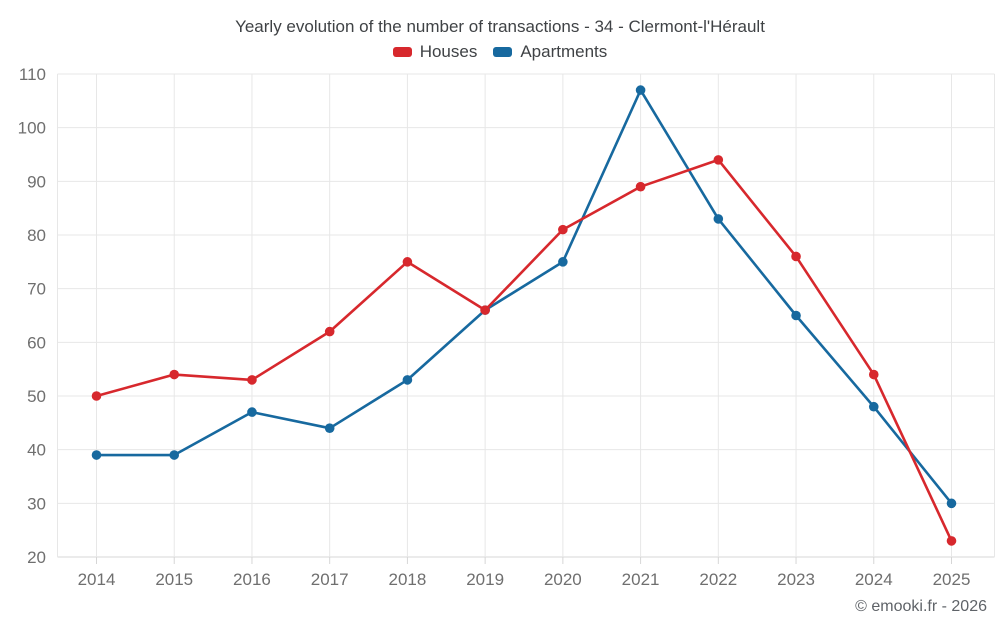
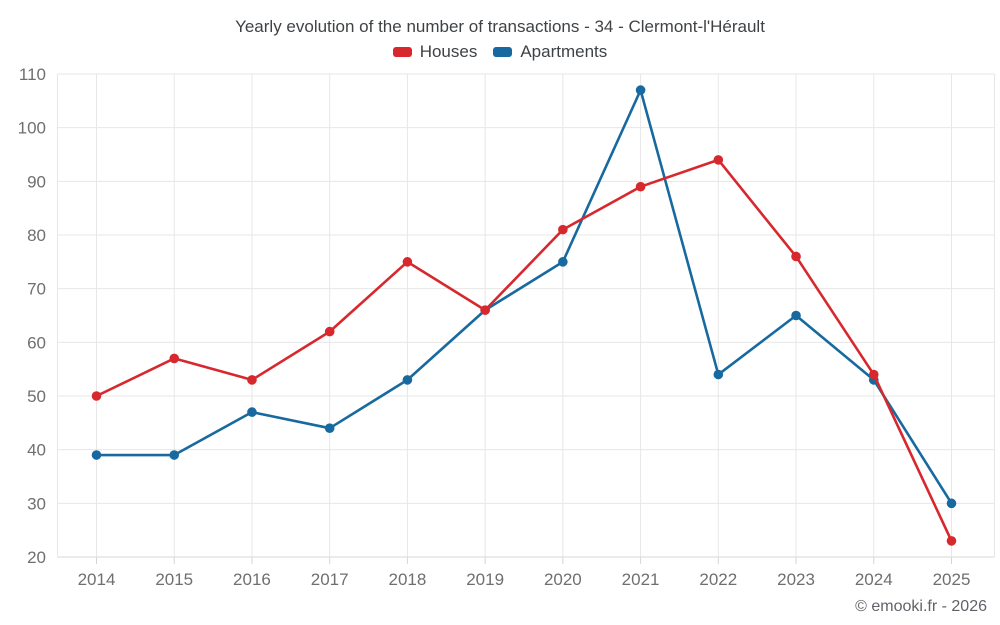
Houses/2015: 54 -> 57
Apartments/2022: 83 -> 54
Apartments/2024: 48 -> 53
